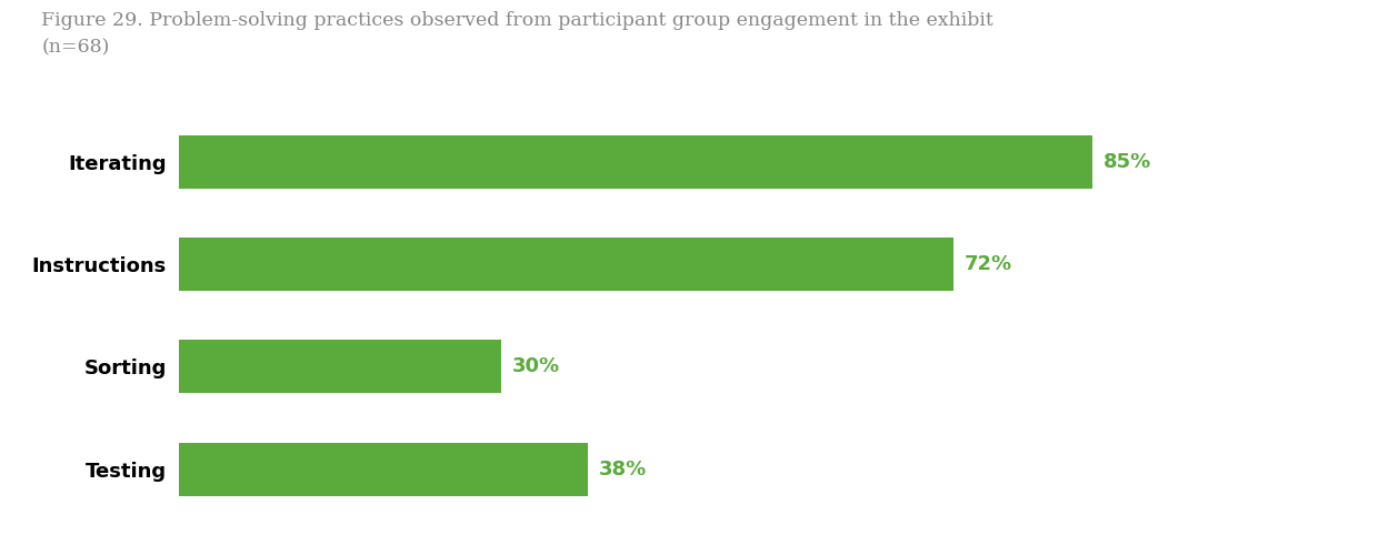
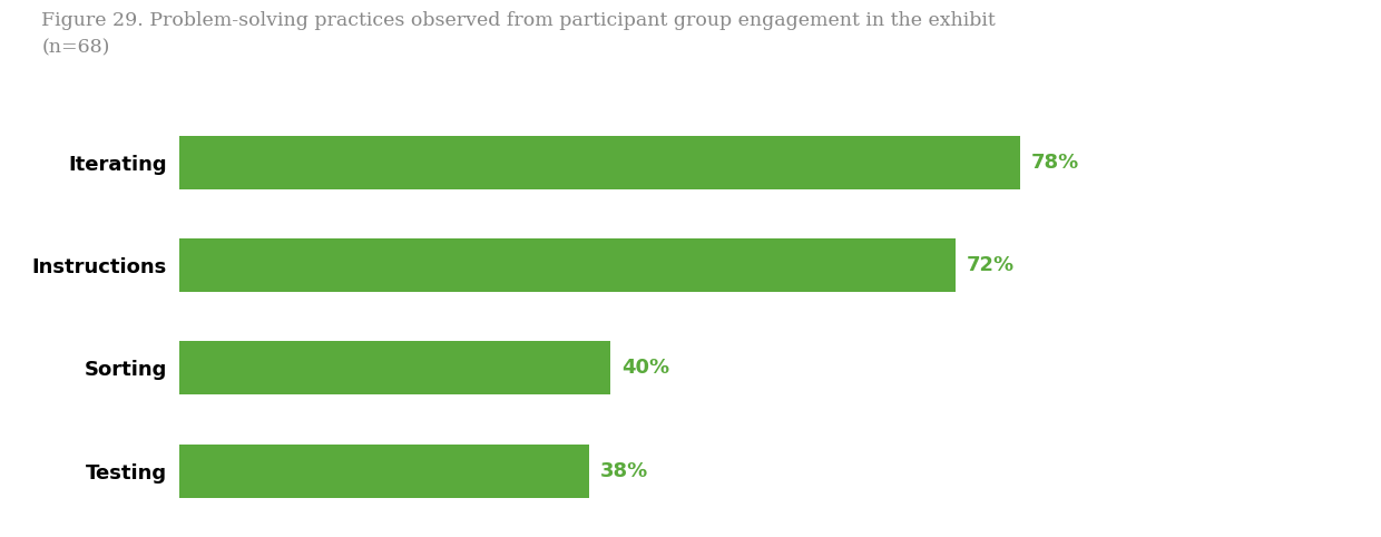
Iterating: 85% -> 78%
Sorting: 30% -> 40%
